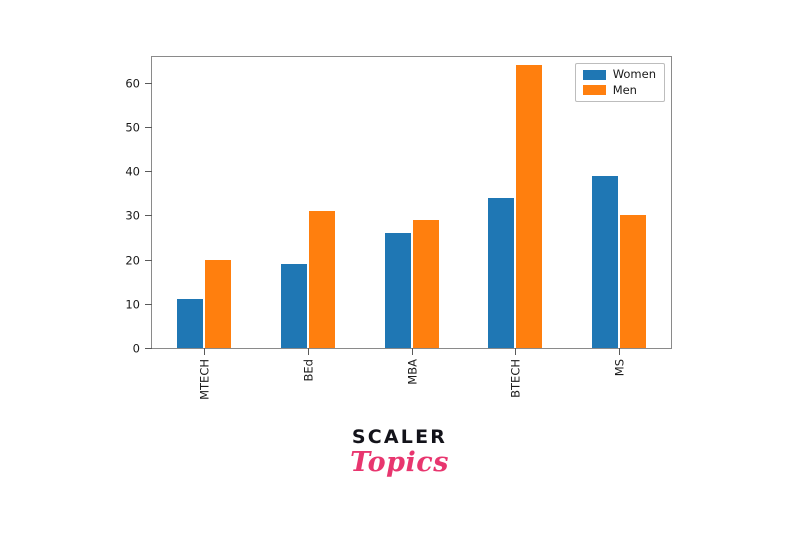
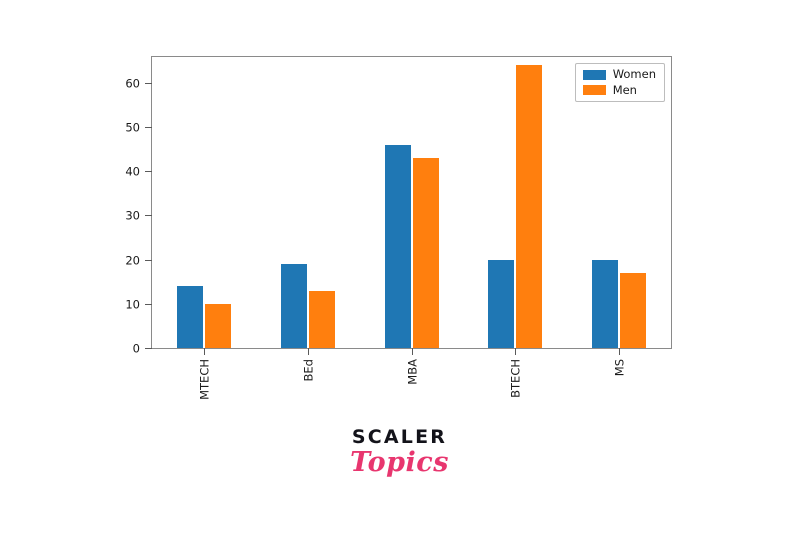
Women/MTECH: 11 -> 14
Men/MTECH: 20 -> 10
Men/BEd: 31 -> 13
Women/MBA: 26 -> 46
Men/MBA: 29 -> 43
Women/BTECH: 34 -> 20
Women/MS: 39 -> 20
Men/MS: 30 -> 17
